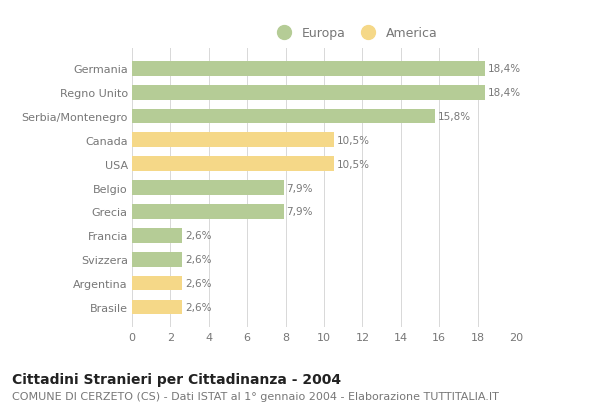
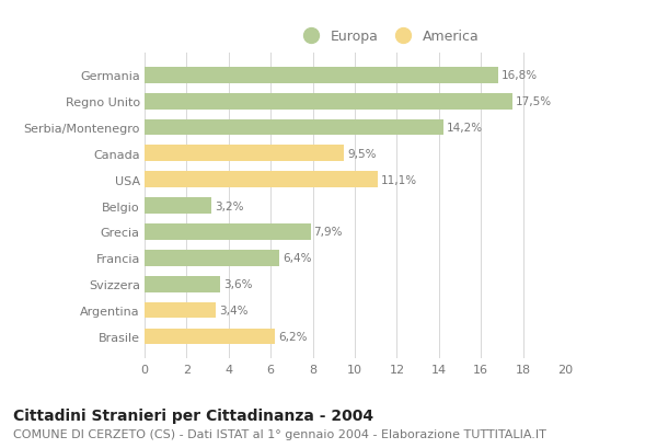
Germania: 18,4% -> 16,8%
Regno Unito: 18,4% -> 17,5%
Serbia/Montenegro: 15,8% -> 14,2%
Canada: 10,5% -> 9,5%
USA: 10,5% -> 11,1%
Belgio: 7,9% -> 3,2%
Francia: 2,6% -> 6,4%
Svizzera: 2,6% -> 3,6%
Argentina: 2,6% -> 3,4%
Brasile: 2,6% -> 6,2%
